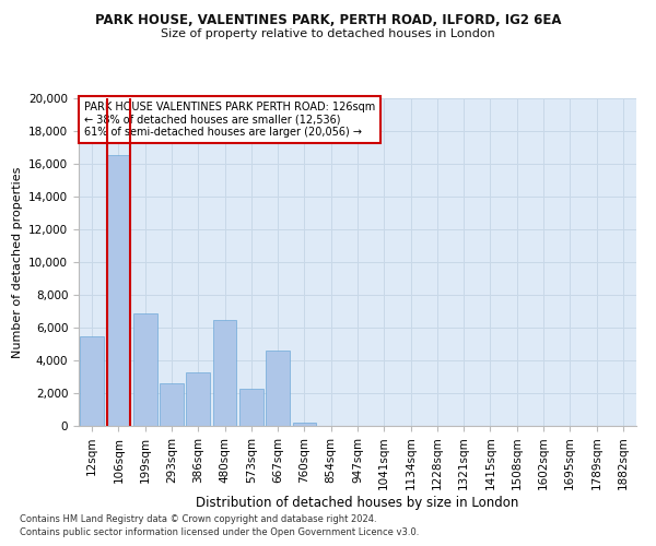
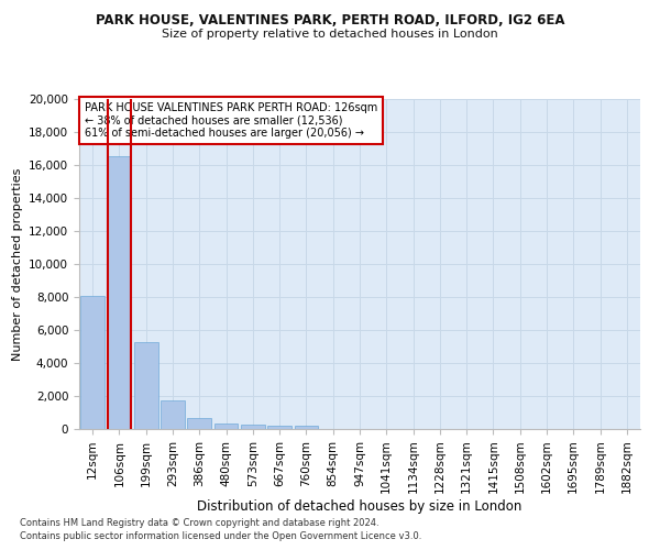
12sqm: 5,500 -> 8,100
199sqm: 6,900 -> 5,300
293sqm: 2,600 -> 1,800
386sqm: 3,300 -> 700
480sqm: 6,500 -> 400
573sqm: 2,300 -> 300
667sqm: 4,600 -> 200
